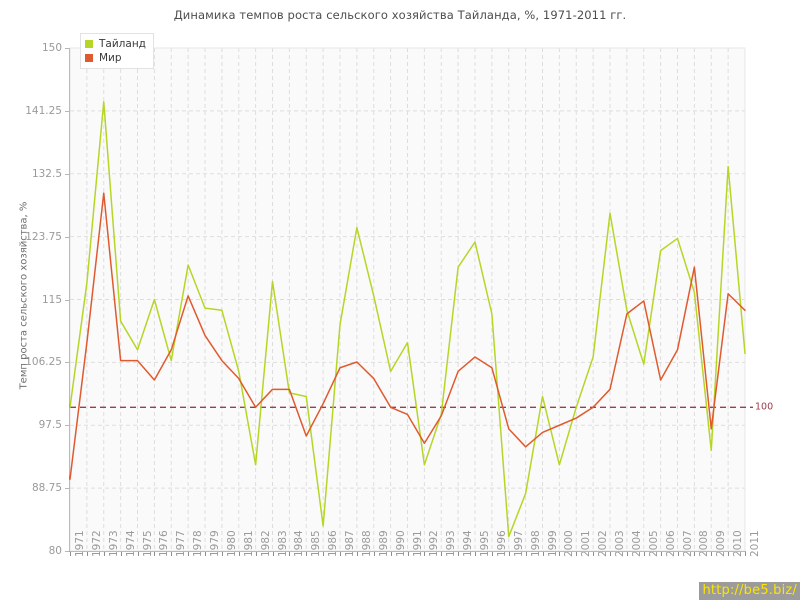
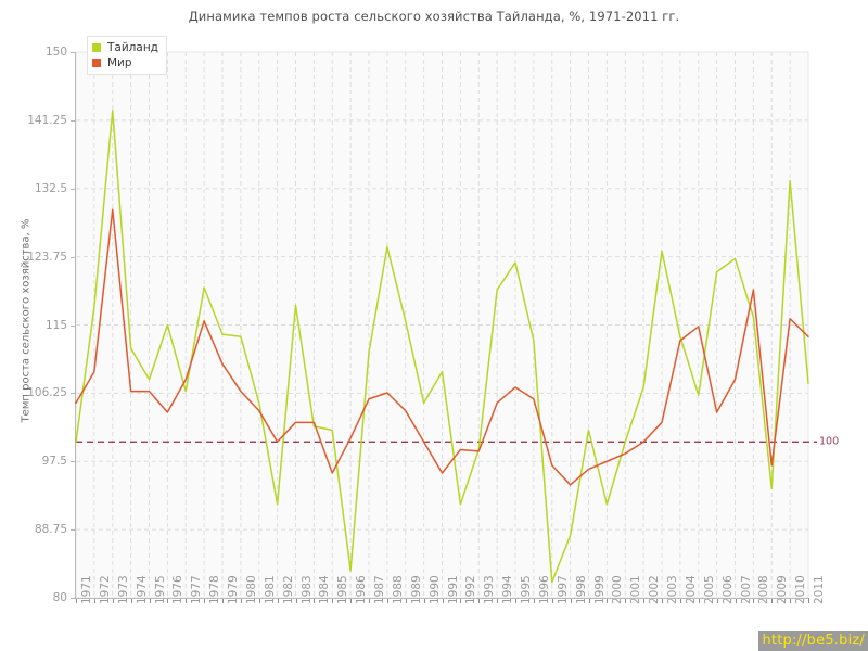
Мир/1971: 90 -> 105
Мир/1991: 99 -> 96
Мир/1992: 95 -> 99
Тайланд/2003: 127 -> 124
